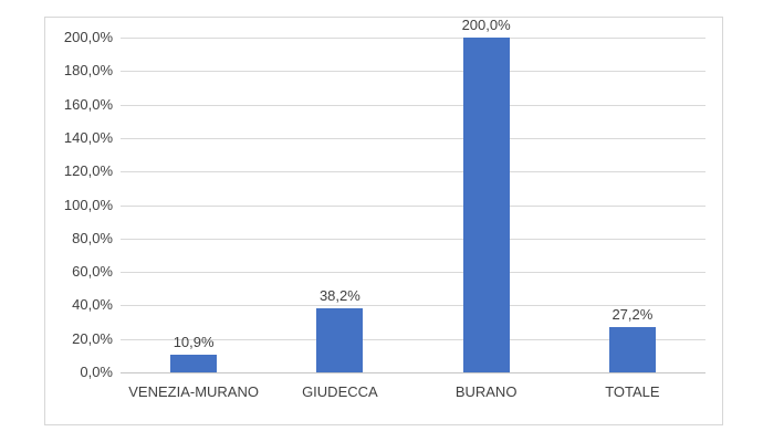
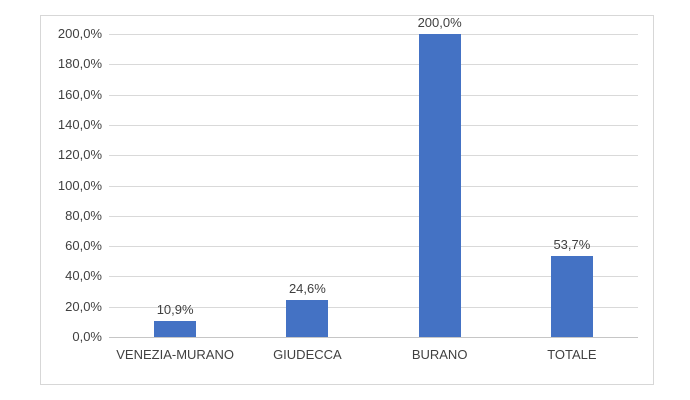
GIUDECCA: 38,2% -> 24,6%
TOTALE: 27,2% -> 53,7%
